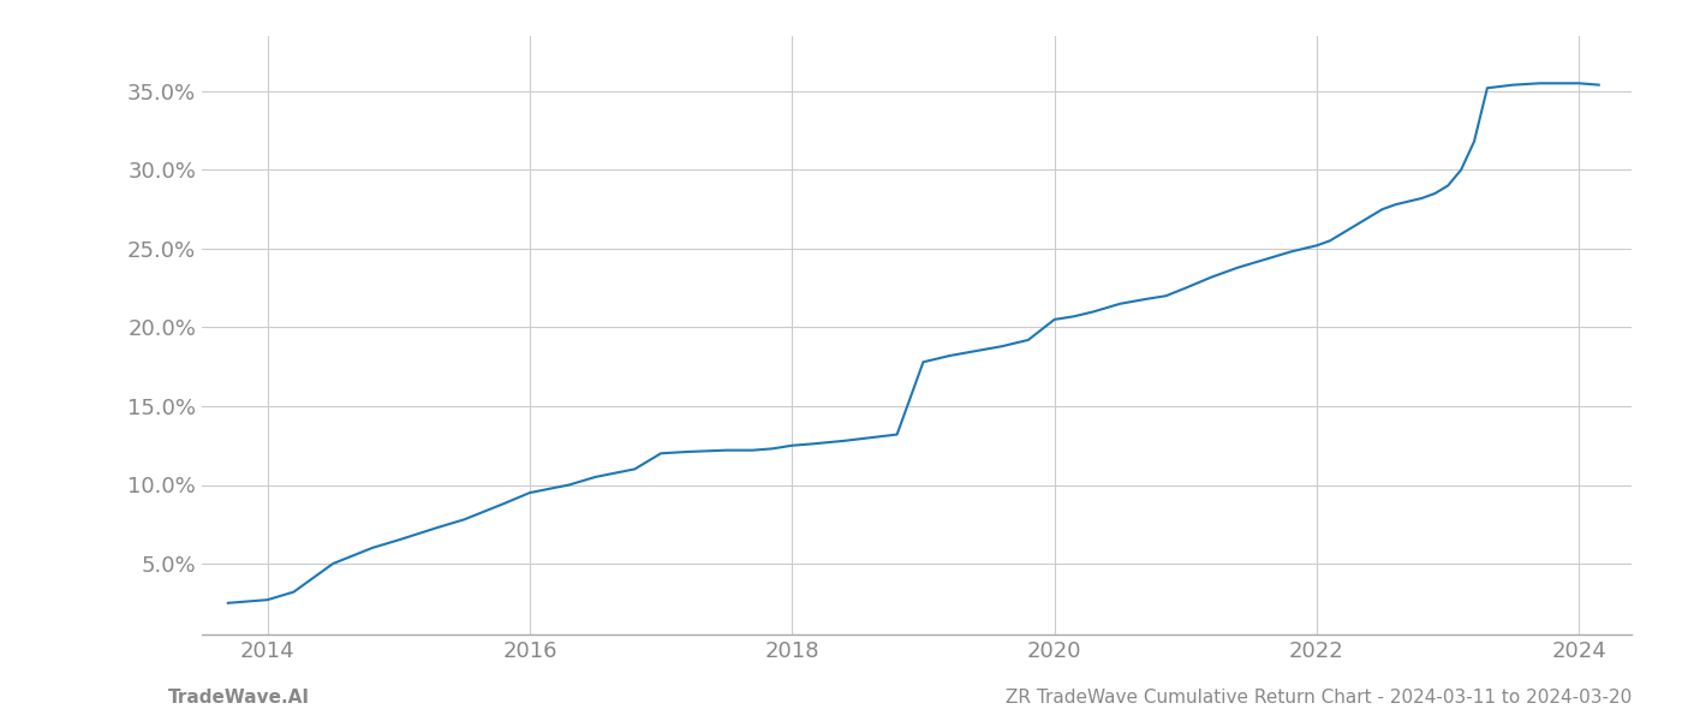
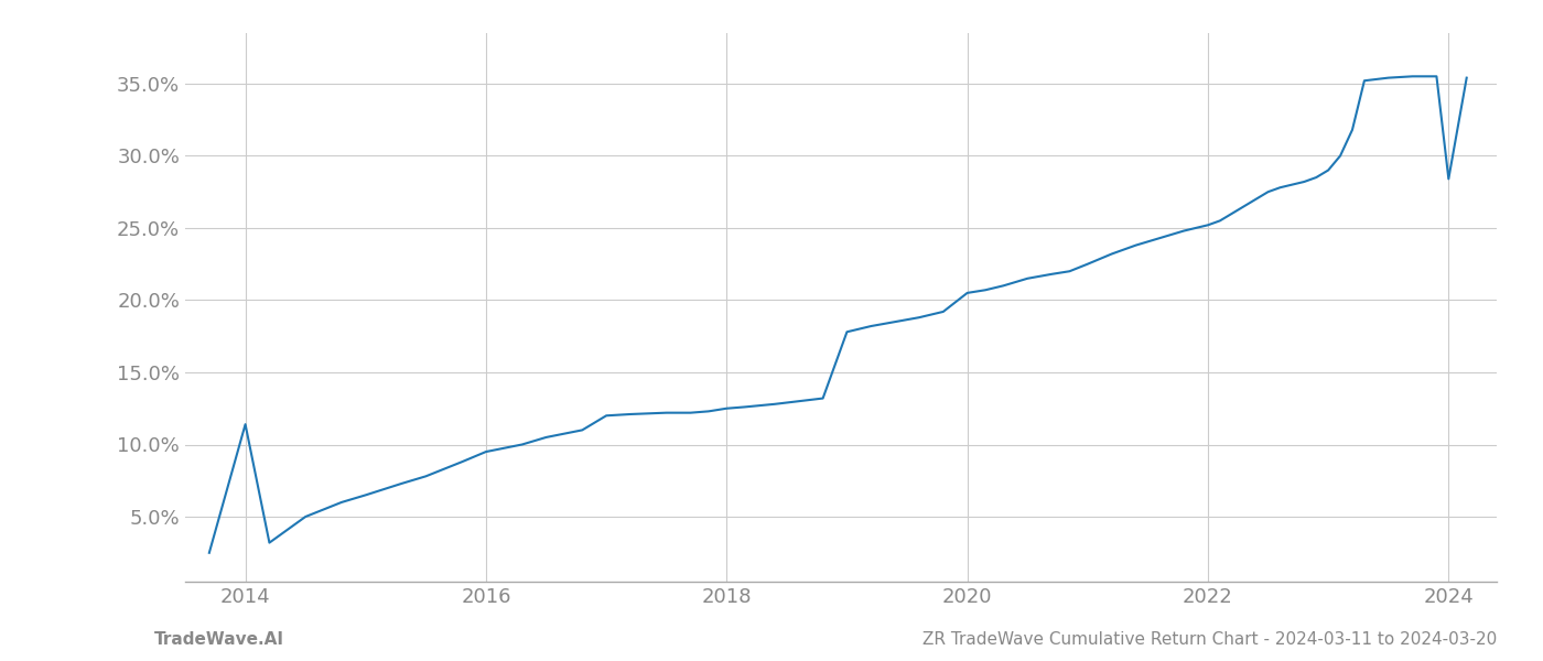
2014: 2.7% -> 11.4%
2024: 35.5% -> 28.4%
